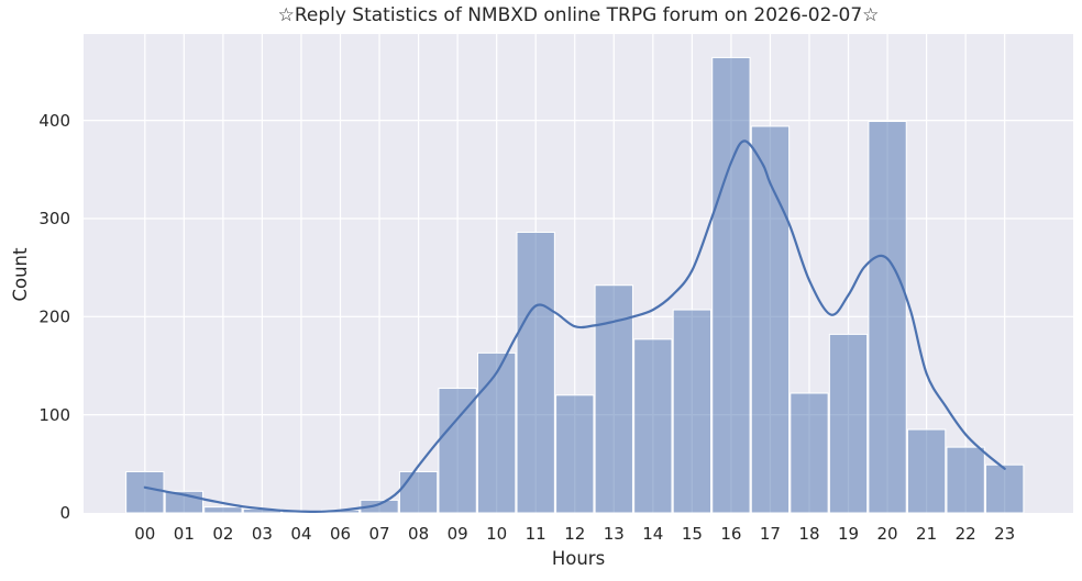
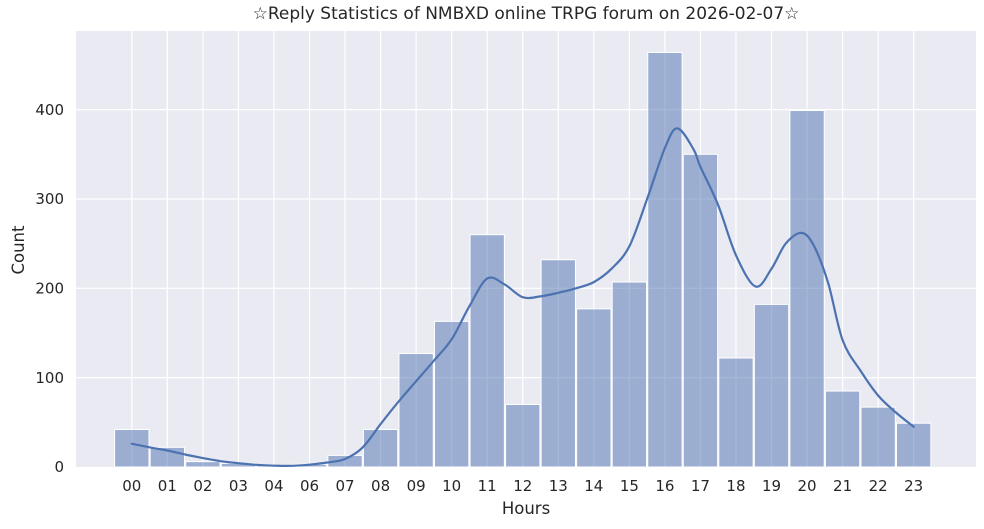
11: 290 -> 260
12: 120 -> 70
17: 390 -> 350
